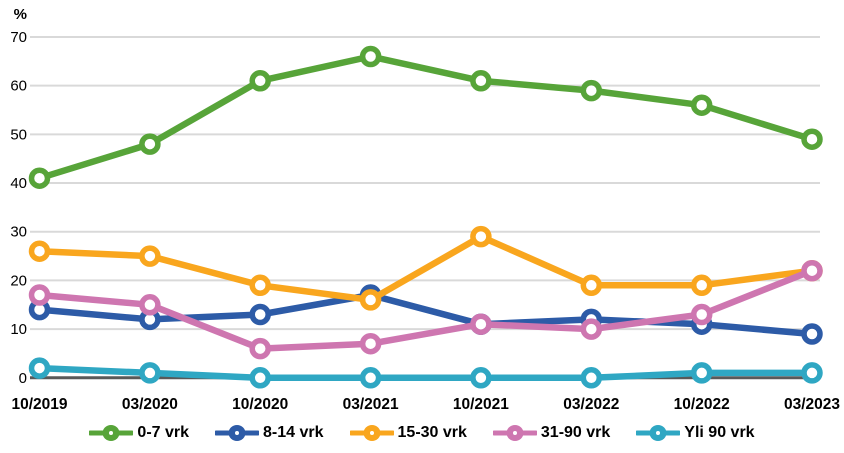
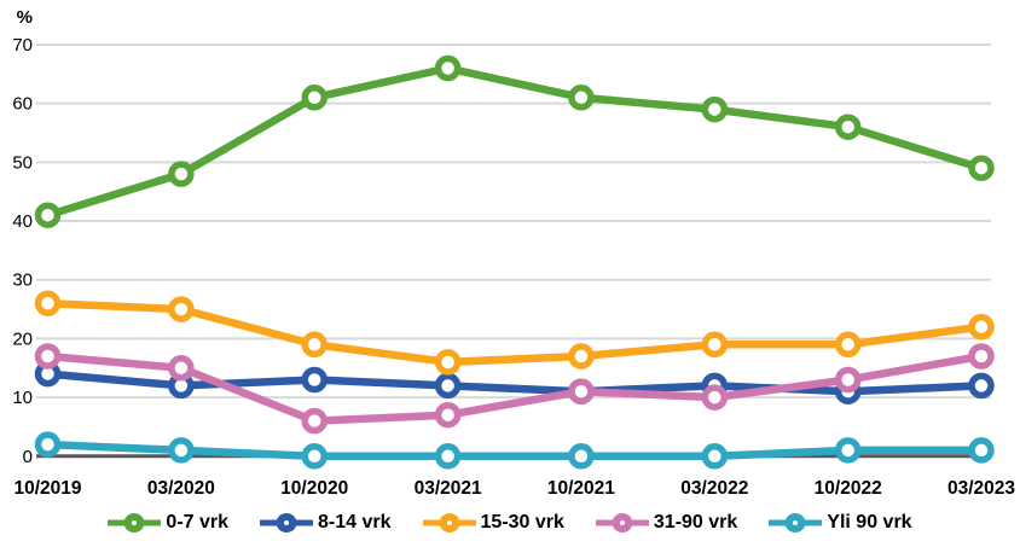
8-14 vrk/03/2021: 17 -> 12
15-30 vrk/10/2021: 29 -> 17
8-14 vrk/03/2023: 9 -> 12
31-90 vrk/03/2023: 22 -> 17
